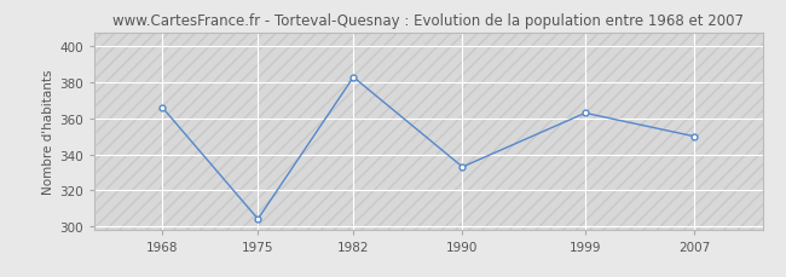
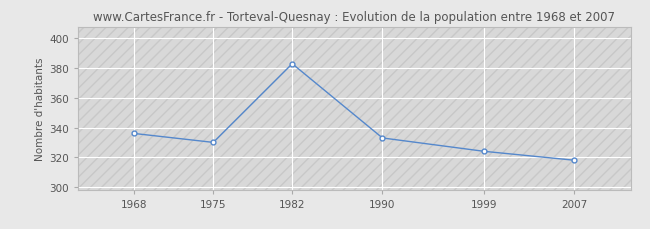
1968: 366 -> 336
1975: 304 -> 330
1999: 363 -> 324
2007: 350 -> 318
